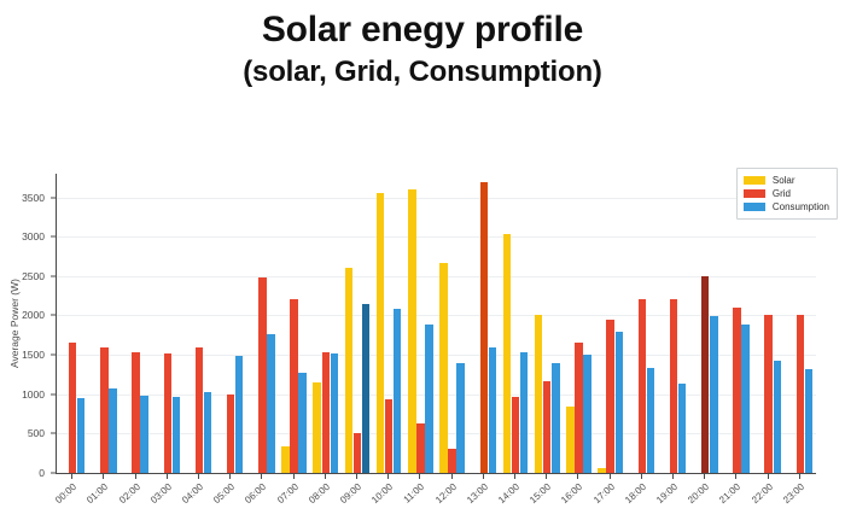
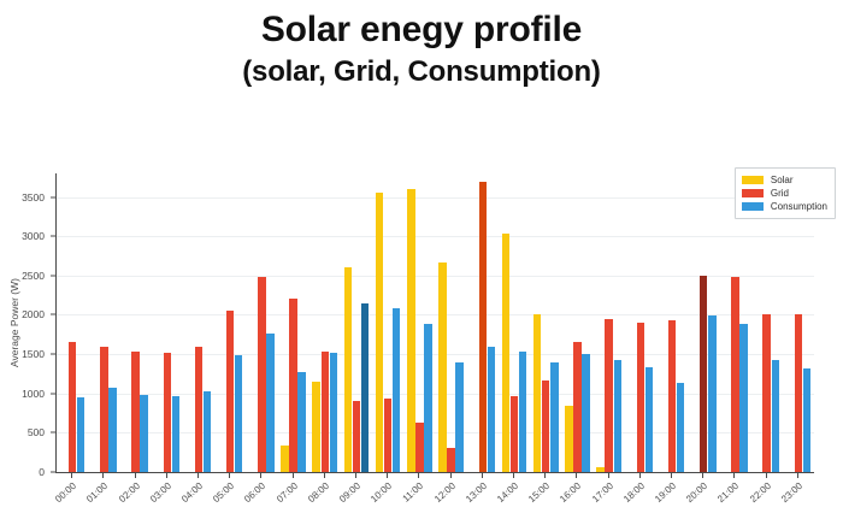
Grid/05:00: 1000 -> 2100
Grid/09:00: 500 -> 900
Consumption/17:00: 1800 -> 1400
Grid/18:00: 2200 -> 1900
Grid/19:00: 2200 -> 1900
Grid/21:00: 2100 -> 2500
